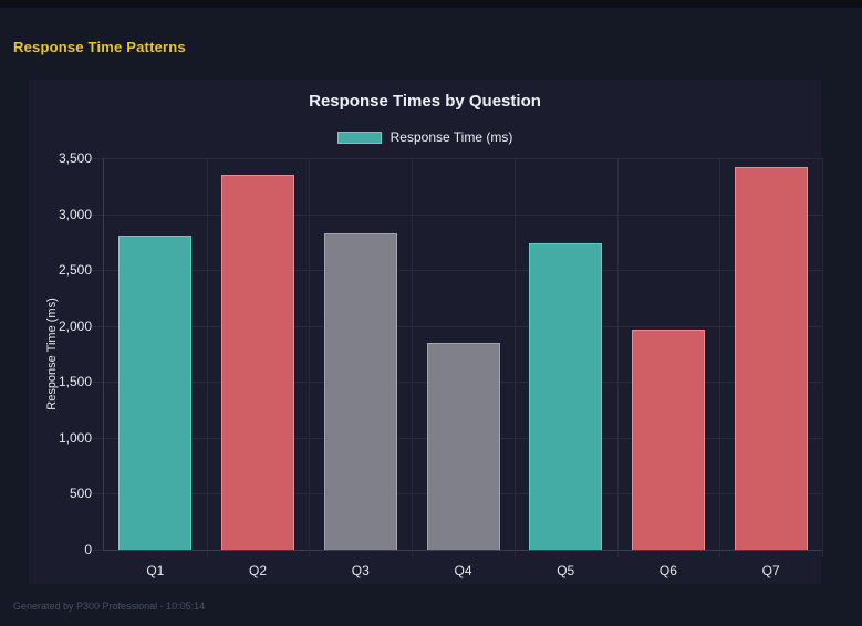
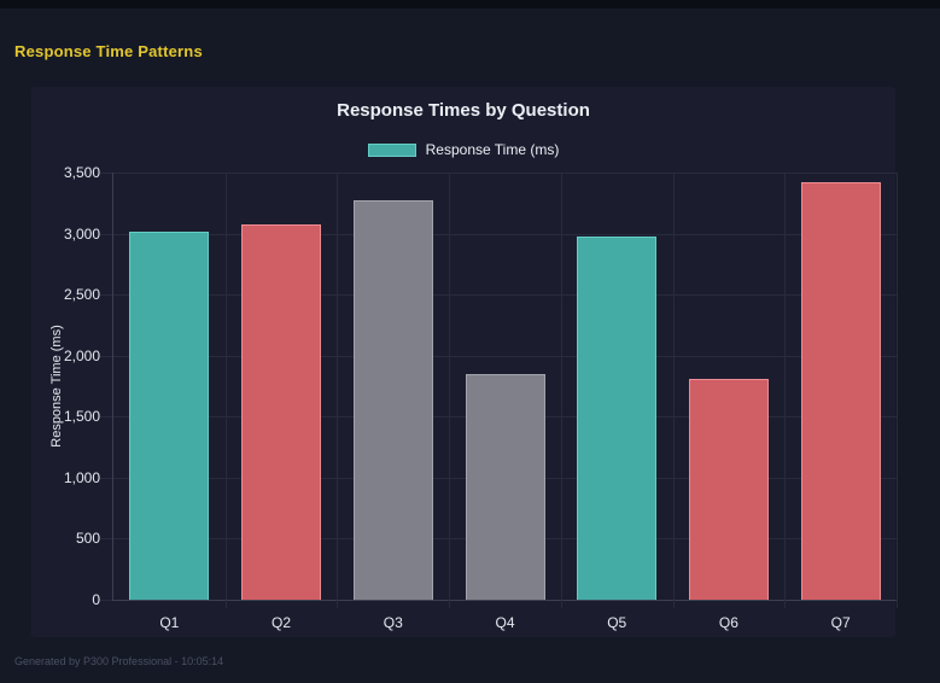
Q1: 2810 -> 3020
Q2: 3350 -> 3070
Q3: 2830 -> 3270
Q5: 2740 -> 2980
Q6: 1970 -> 1810
